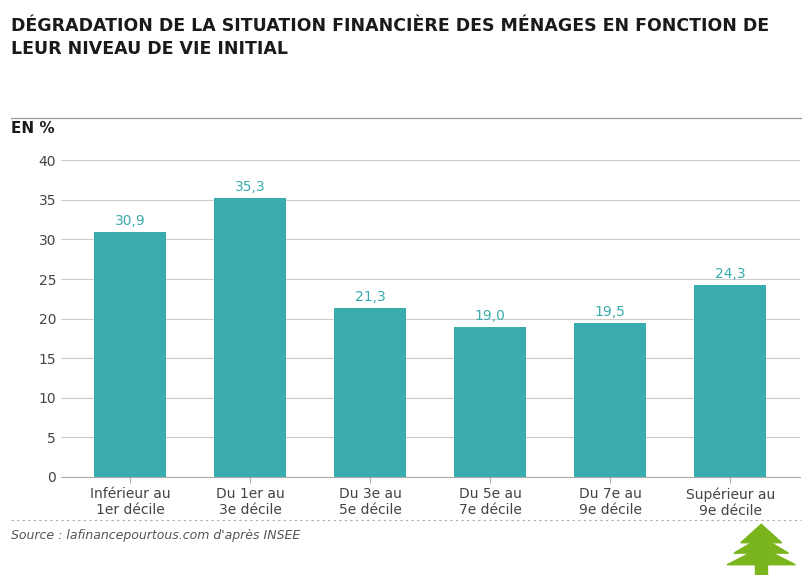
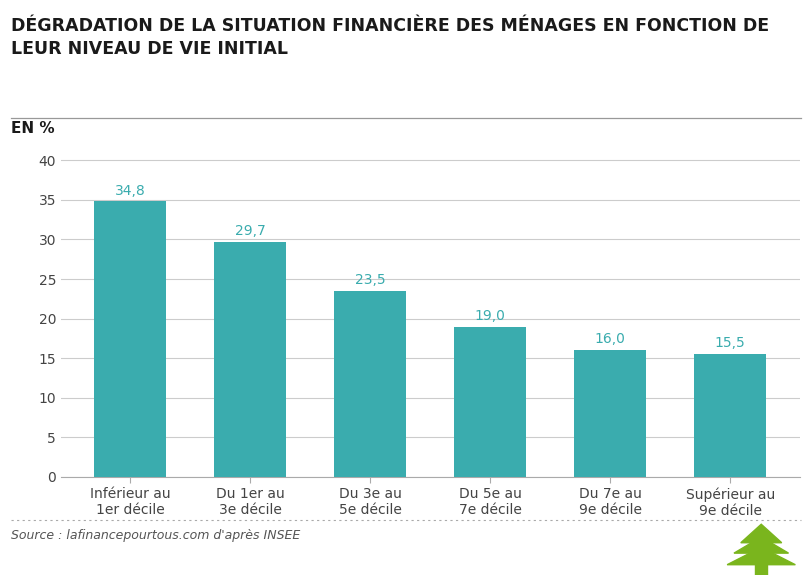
Inférieur au 1er décile: 30,9 -> 34,8
Du 1er au 3e décile: 35,3 -> 29,7
Du 3e au 5e décile: 21,3 -> 23,5
Du 7e au 9e décile: 19,5 -> 16,0
Supérieur au 9e décile: 24,3 -> 15,5
